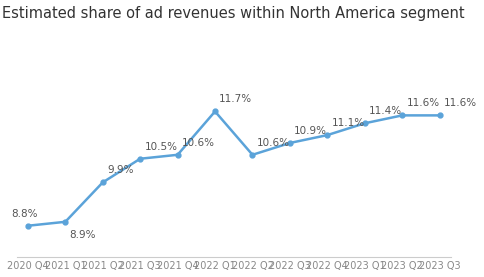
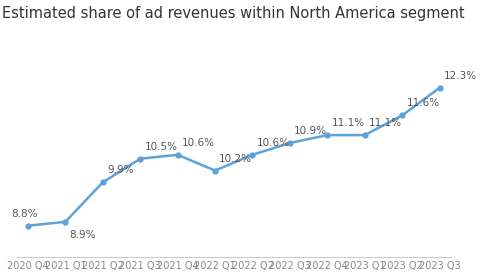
2022 Q1: 11.7% -> 10.2%
2023 Q1: 11.4% -> 11.1%
2023 Q3: 11.6% -> 12.3%
